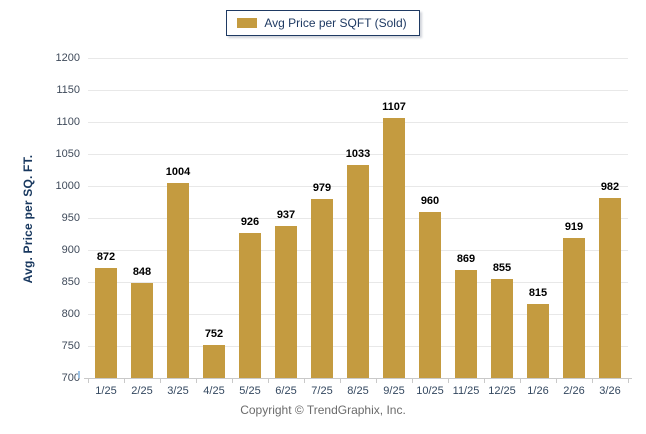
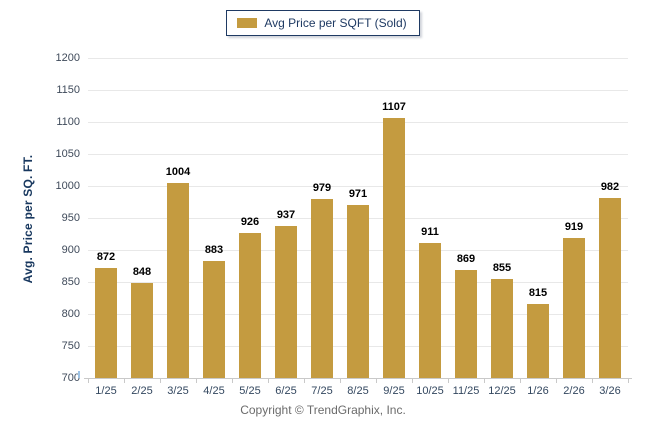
4/25: 752 -> 883
8/25: 1033 -> 971
10/25: 960 -> 911
